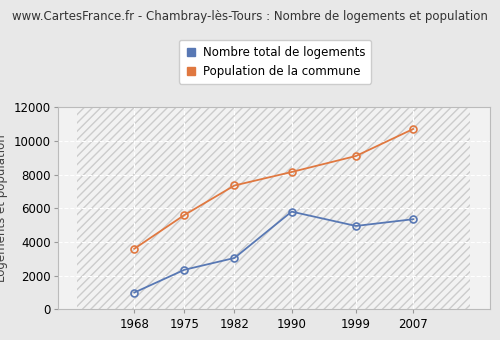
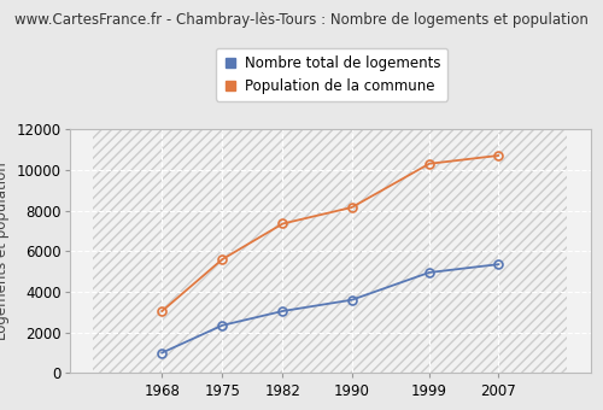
Population de la commune/1968: 3600 -> 3000
Nombre total de logements/1990: 5800 -> 3600
Population de la commune/1999: 9100 -> 10300
